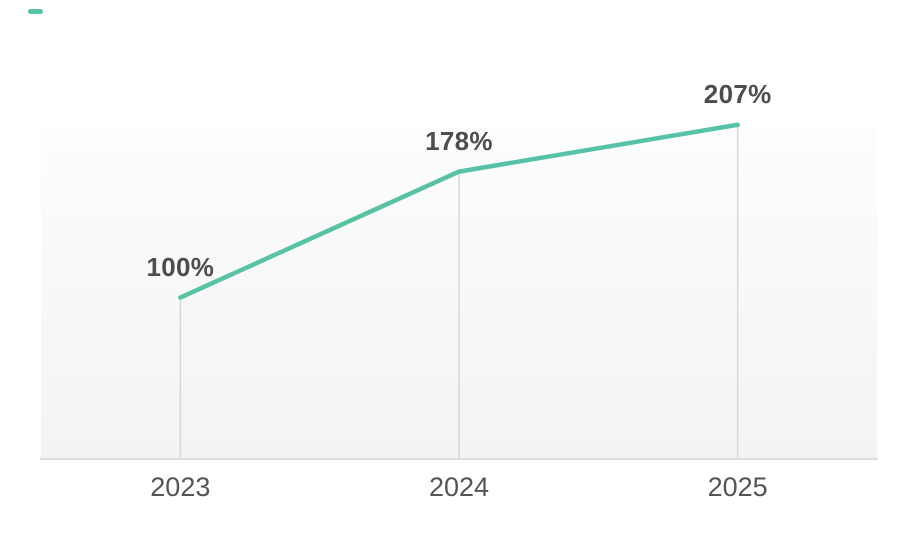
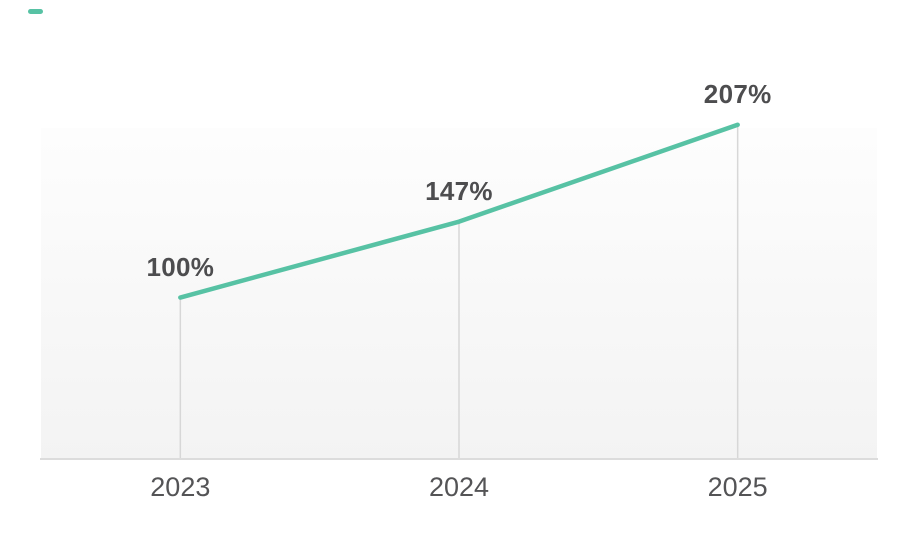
2024: 178% -> 147%
